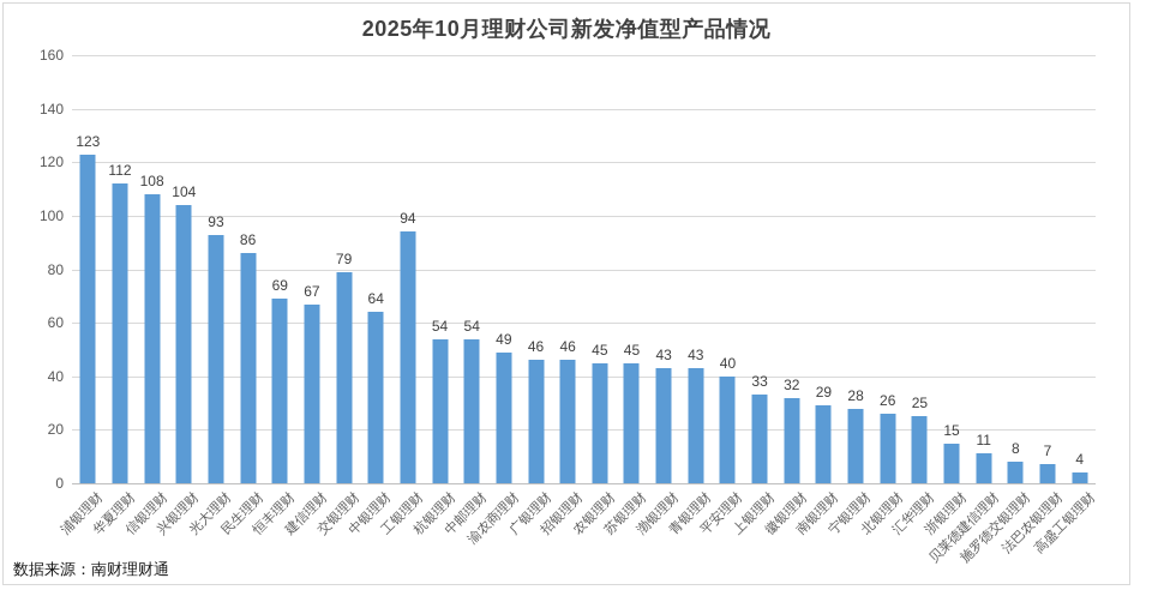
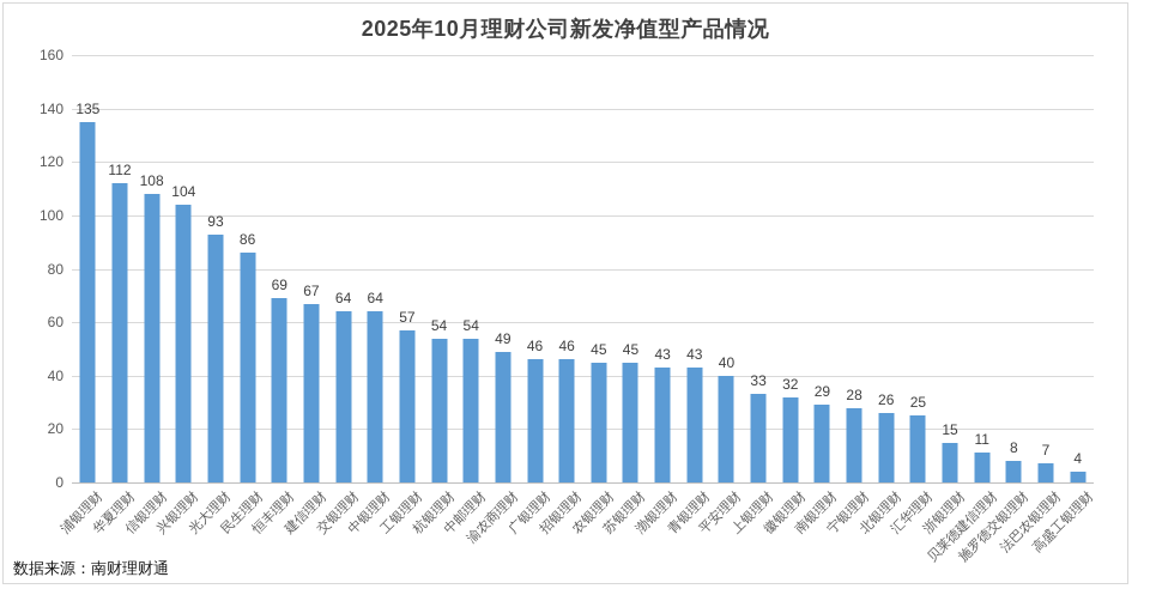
浦银理财: 123 -> 135
交银理财: 79 -> 64
工银理财: 94 -> 57
